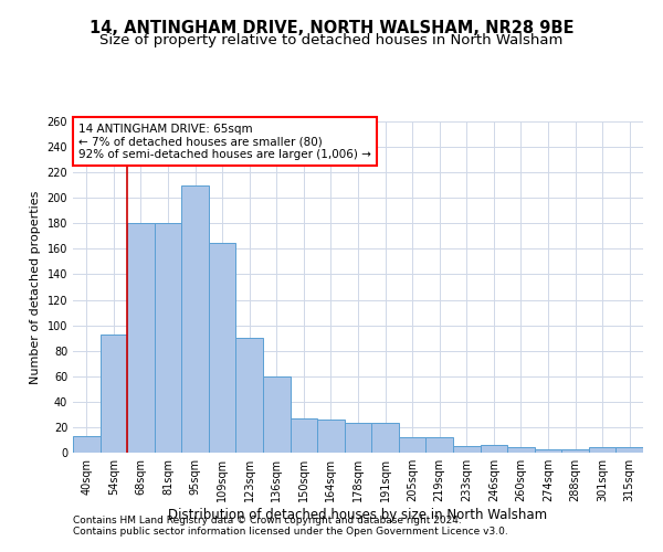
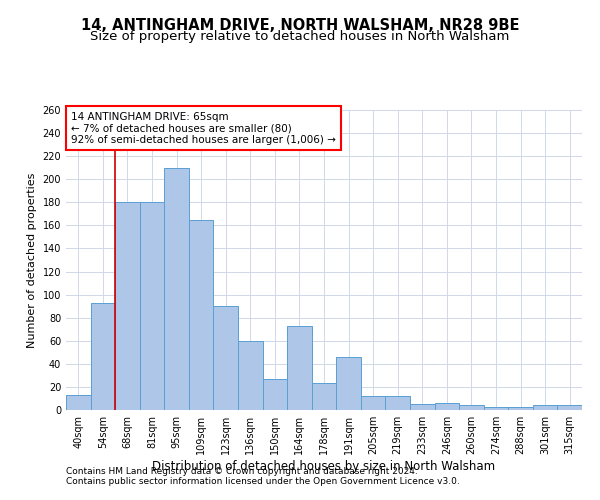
164sqm: 26 -> 73
191sqm: 23 -> 46
